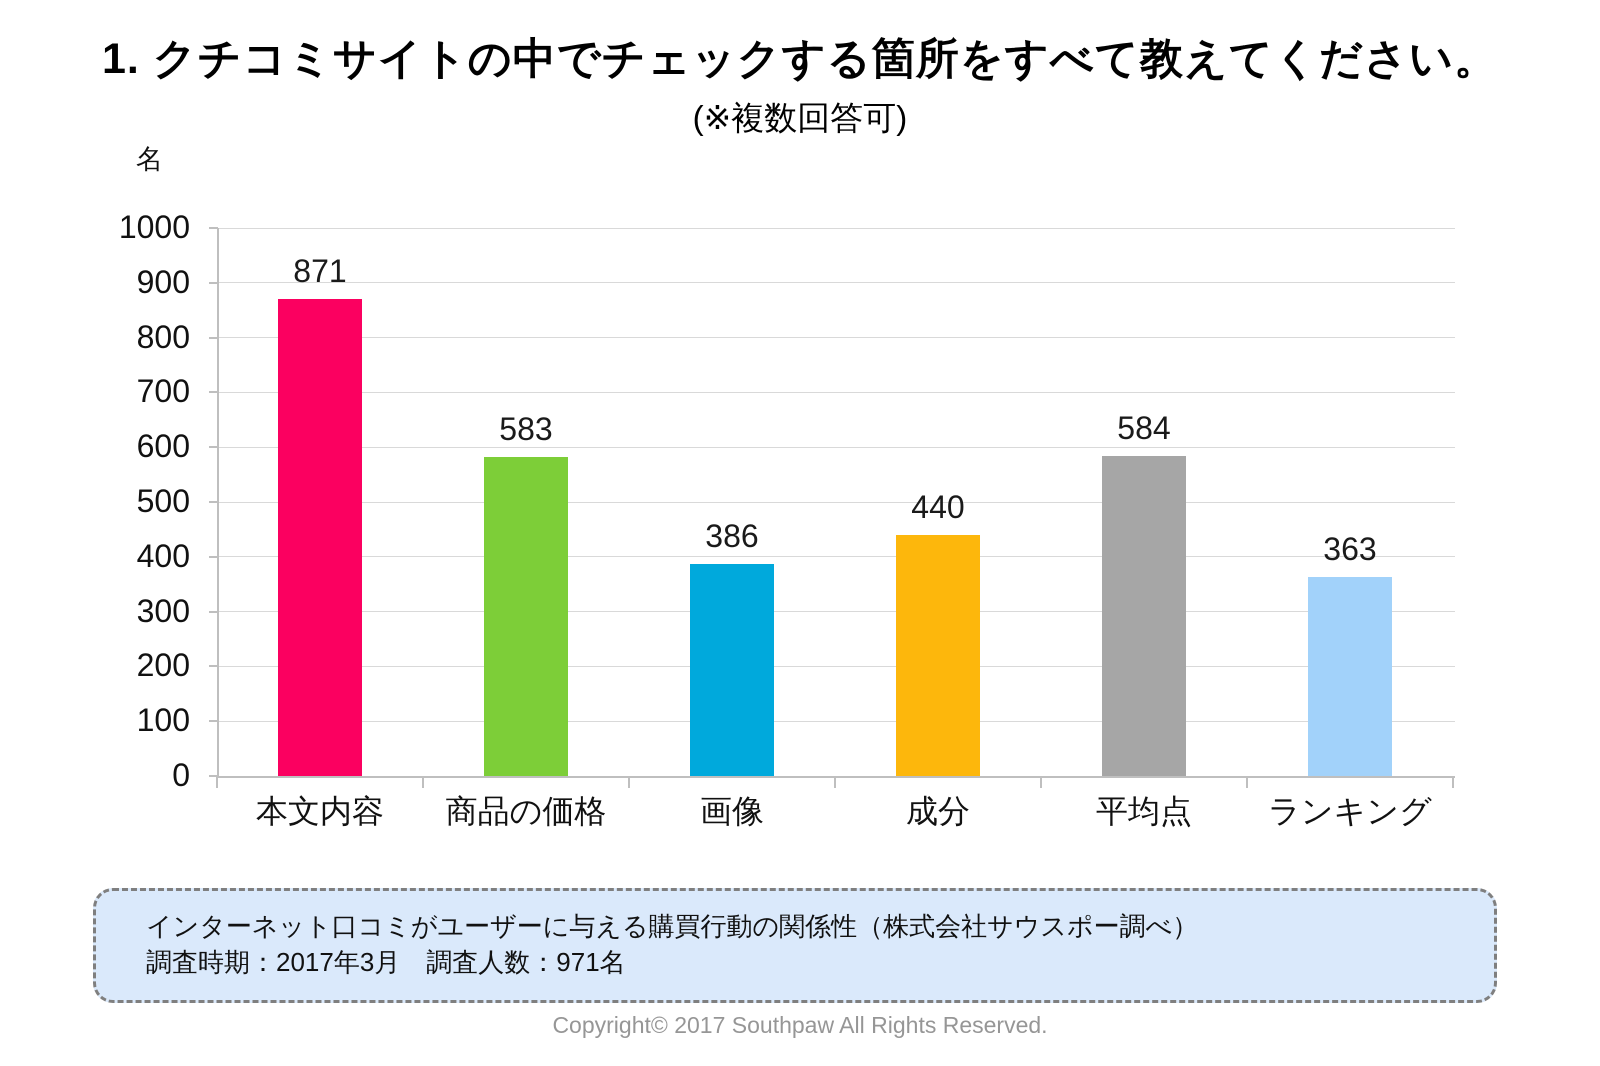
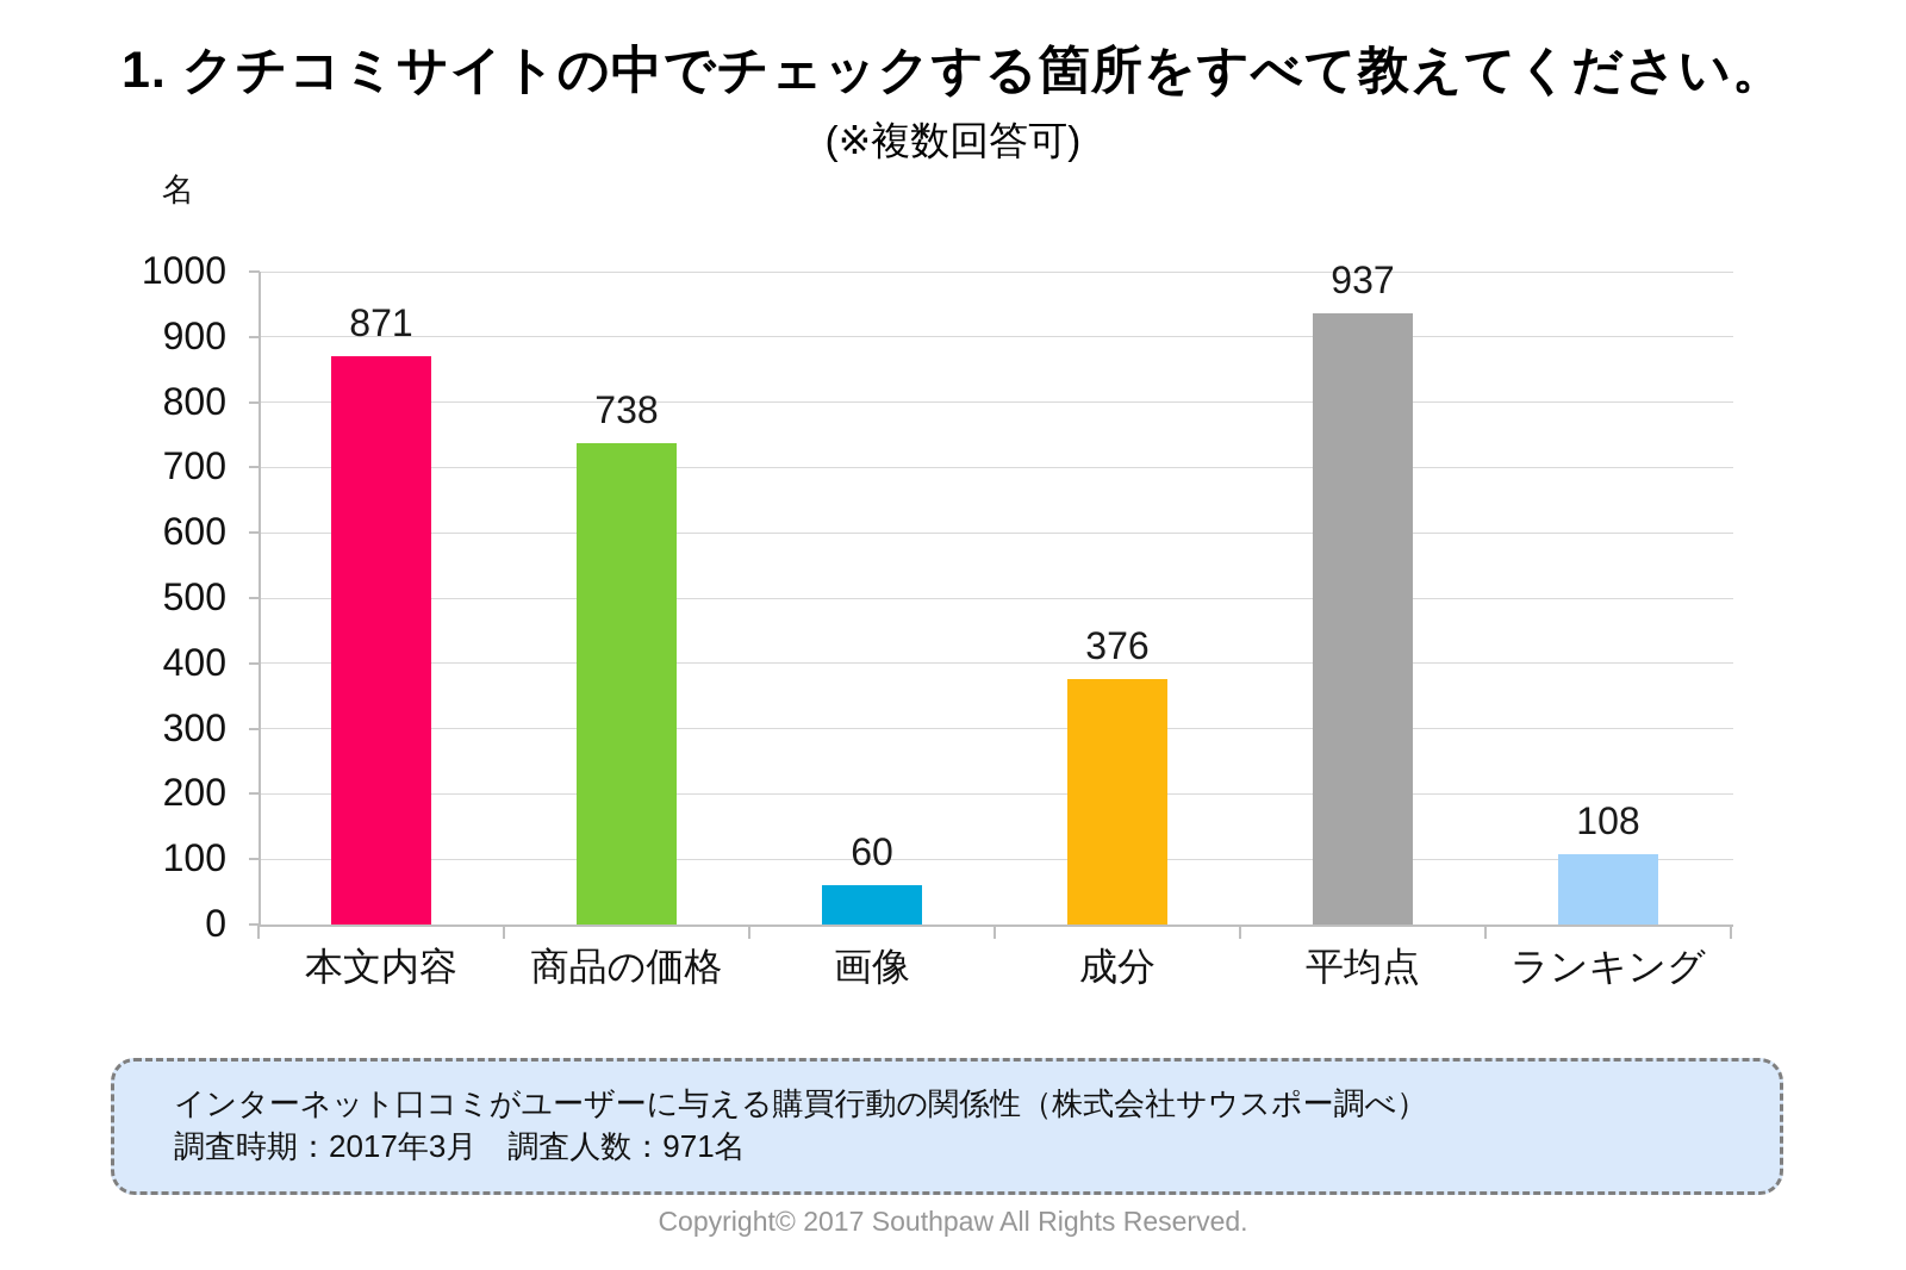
商品の価格: 583 -> 738
画像: 386 -> 60
成分: 440 -> 376
平均点: 584 -> 937
ランキング: 363 -> 108
